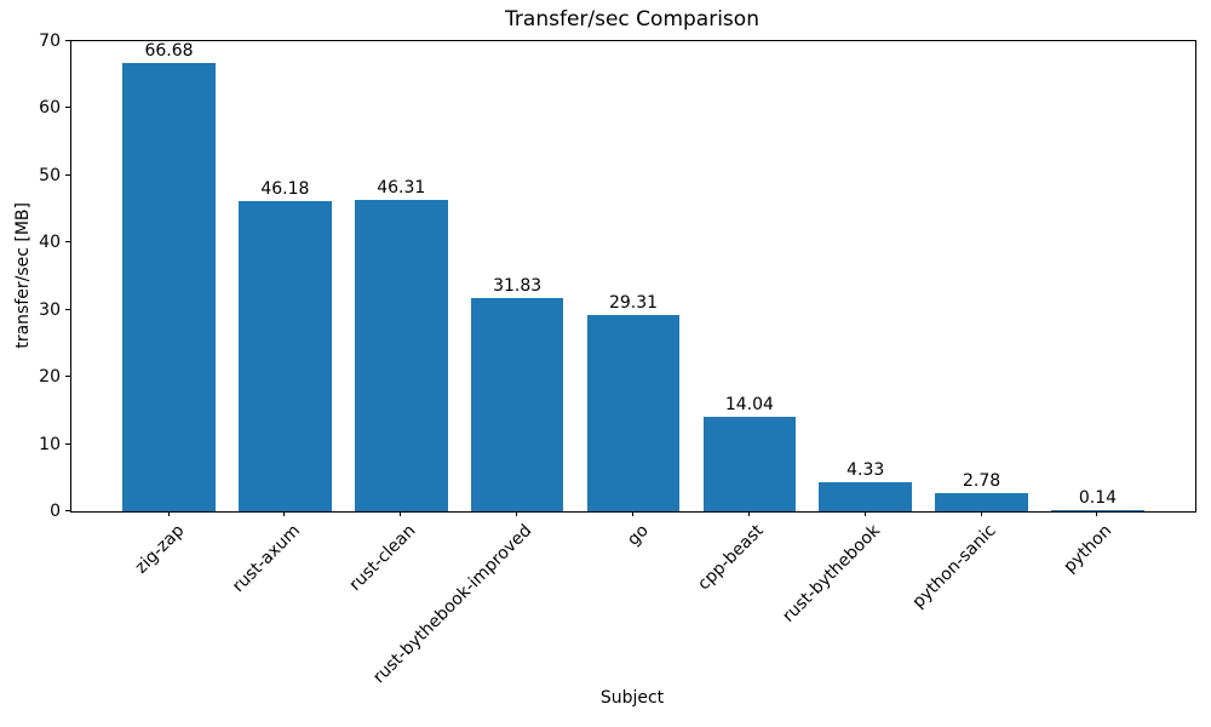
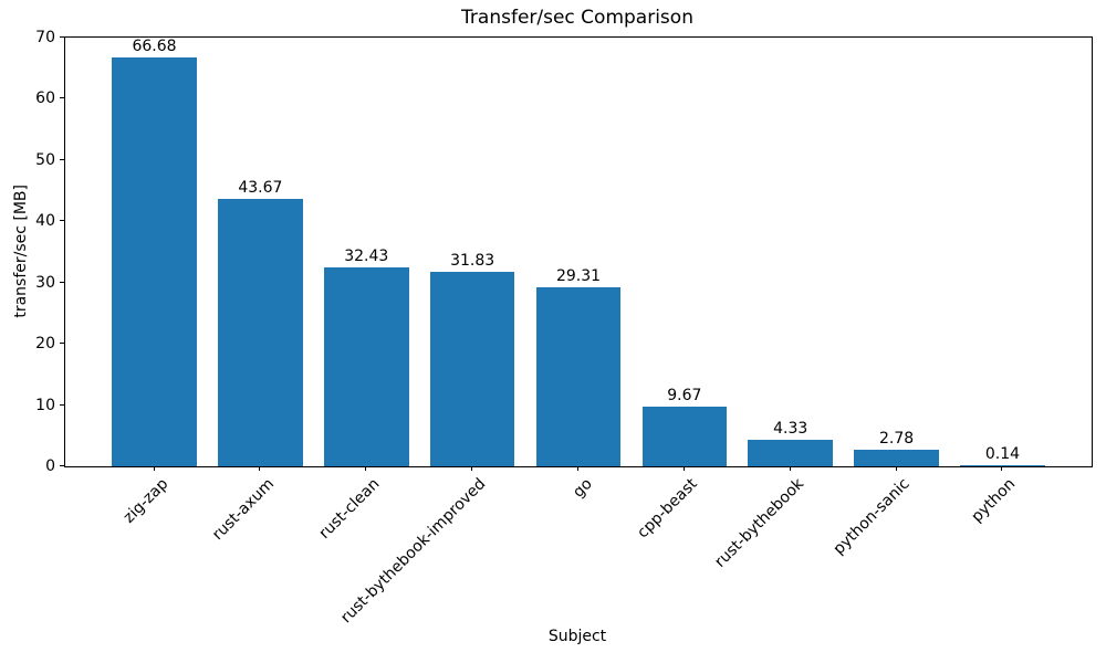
rust-axum: 46.18 -> 43.67
rust-clean: 46.31 -> 32.43
cpp-beast: 14.04 -> 9.67
